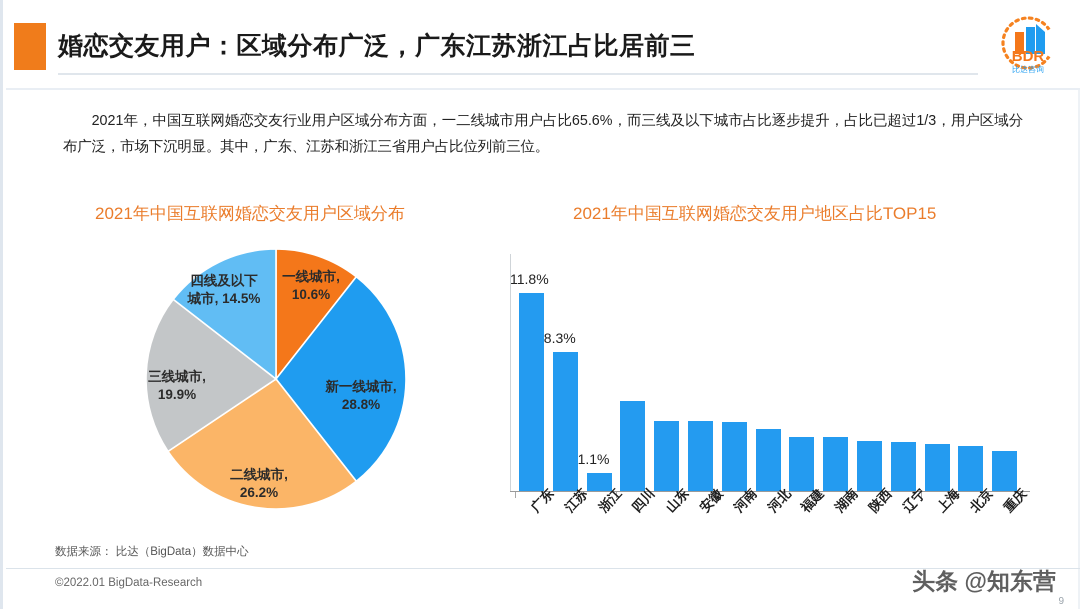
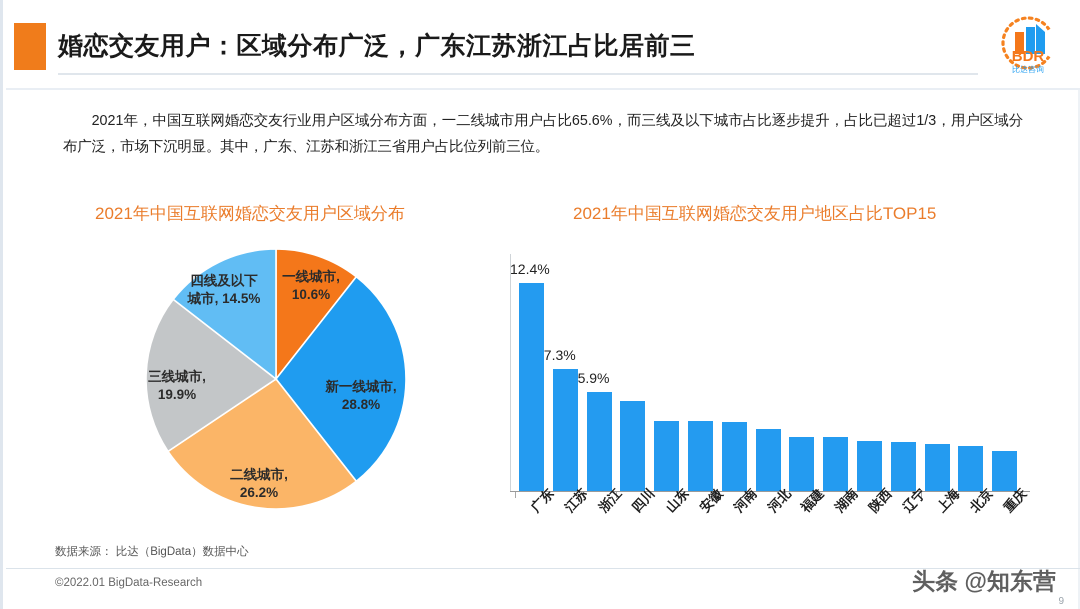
2021年中国互联网婚恋交友用户地区占比TOP15/广东: 11.8% -> 12.4%
2021年中国互联网婚恋交友用户地区占比TOP15/江苏: 8.3% -> 7.3%
2021年中国互联网婚恋交友用户地区占比TOP15/浙江: 1.1% -> 5.9%
